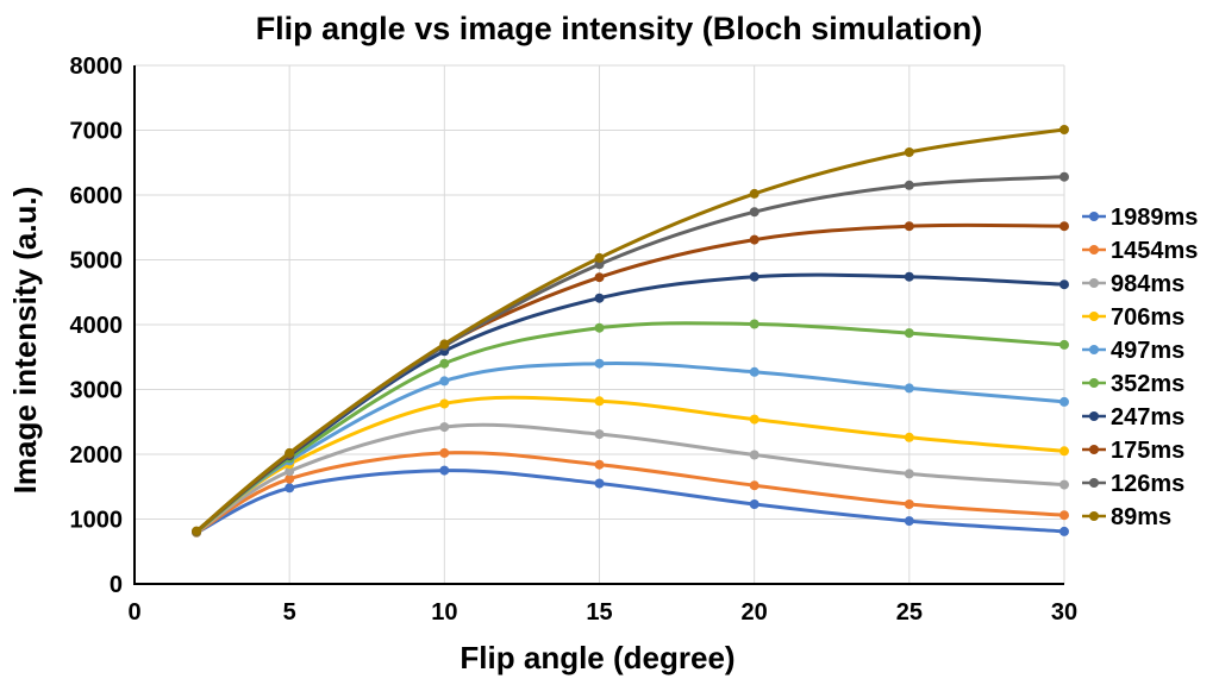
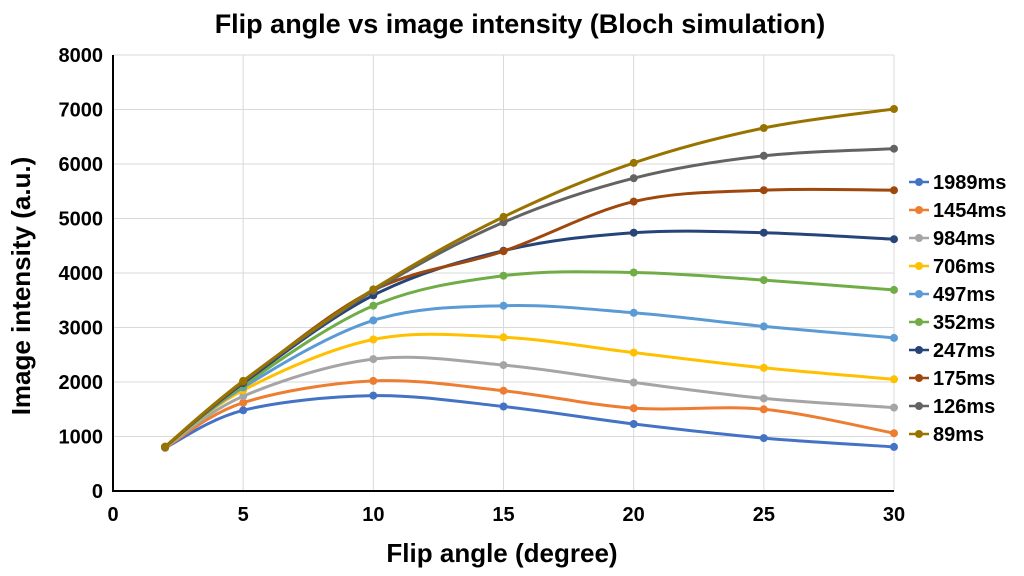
175ms/15: 4700 -> 4400
1454ms/25: 1200 -> 1500
